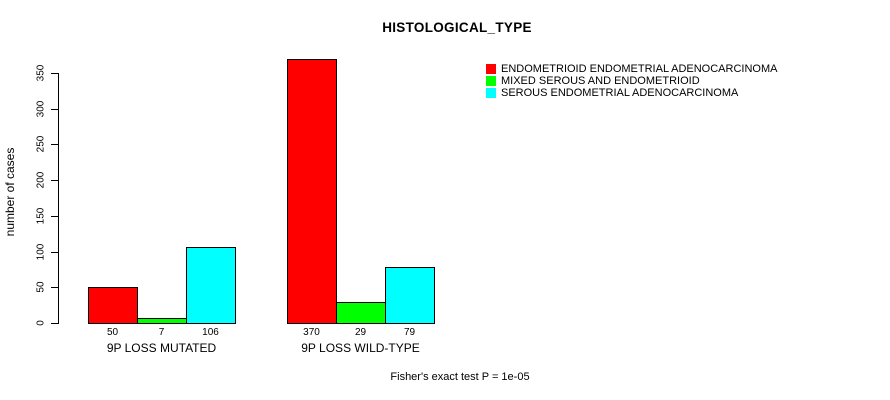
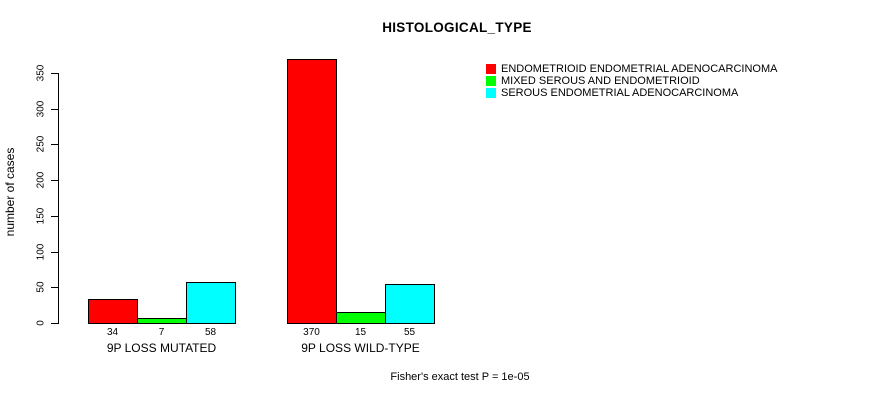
ENDOMETRIOID ENDOMETRIAL ADENOCARCINOMA/9P LOSS MUTATED: 50 -> 34
SEROUS ENDOMETRIAL ADENOCARCINOMA/9P LOSS MUTATED: 106 -> 58
MIXED SEROUS AND ENDOMETRIOID/9P LOSS WILD-TYPE: 29 -> 15
SEROUS ENDOMETRIAL ADENOCARCINOMA/9P LOSS WILD-TYPE: 79 -> 55
